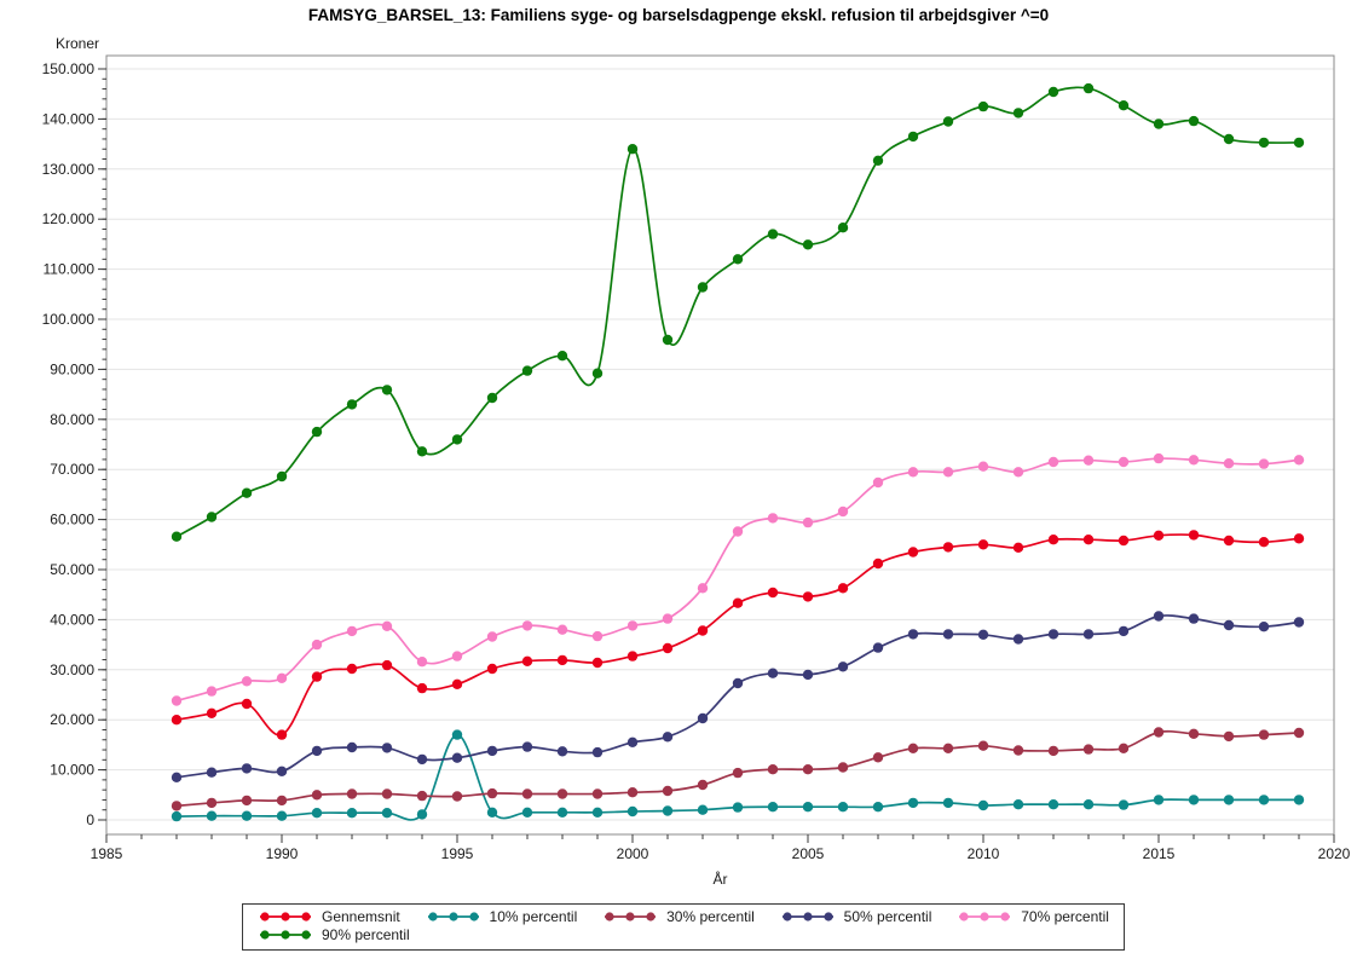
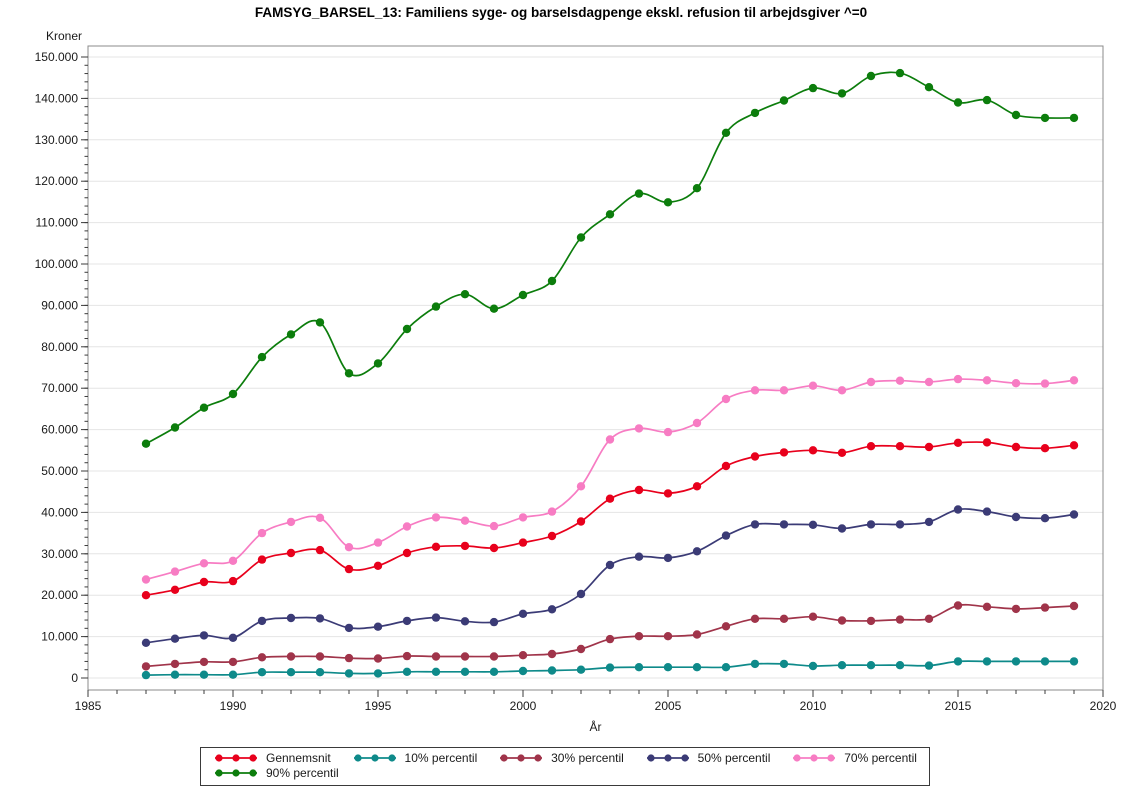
Gennemsnit/1990: 17000 -> 23000
10% percentil/1995: 17000 -> 1000
90% percentil/2000: 134000 -> 92000
